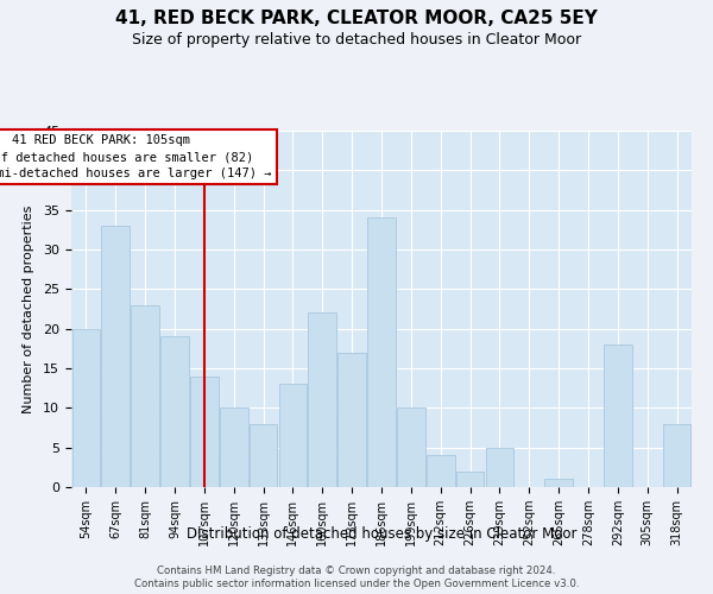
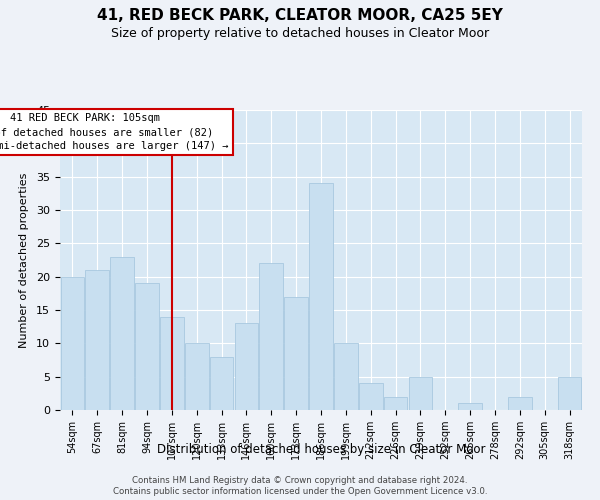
67sqm: 33 -> 21
292sqm: 18 -> 2
318sqm: 8 -> 5
